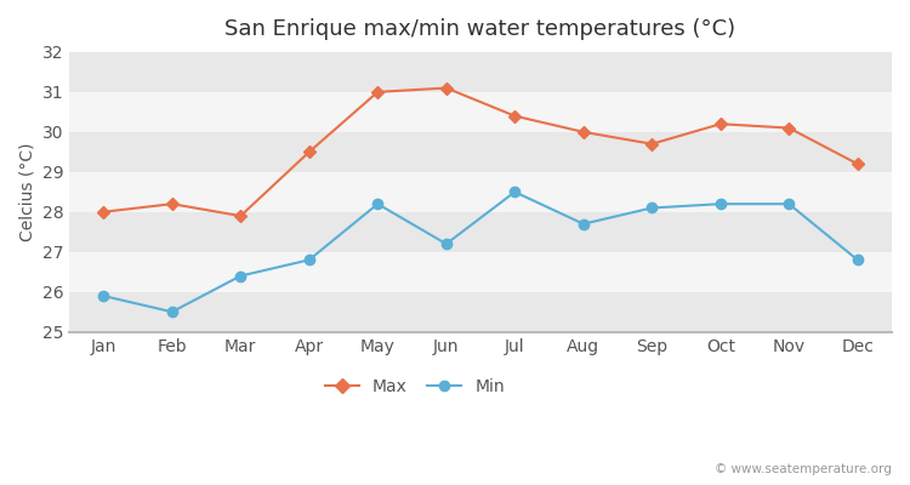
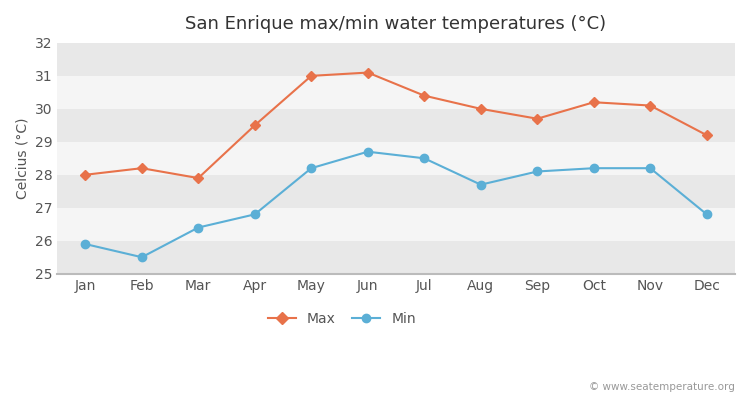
Min/Jun: 27.2 -> 28.7
